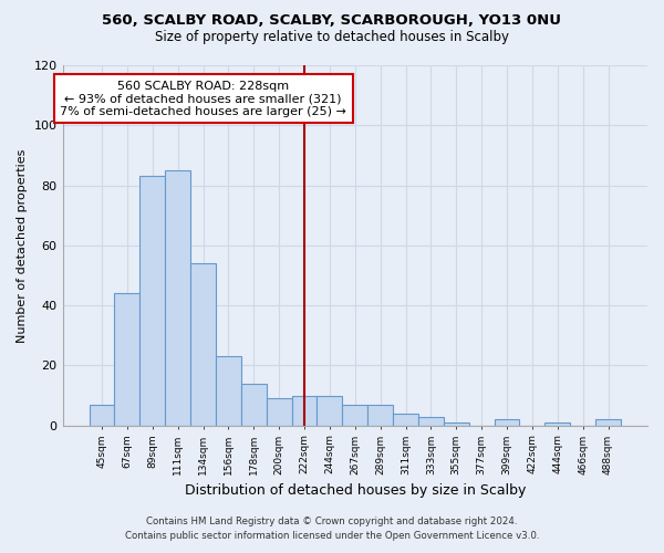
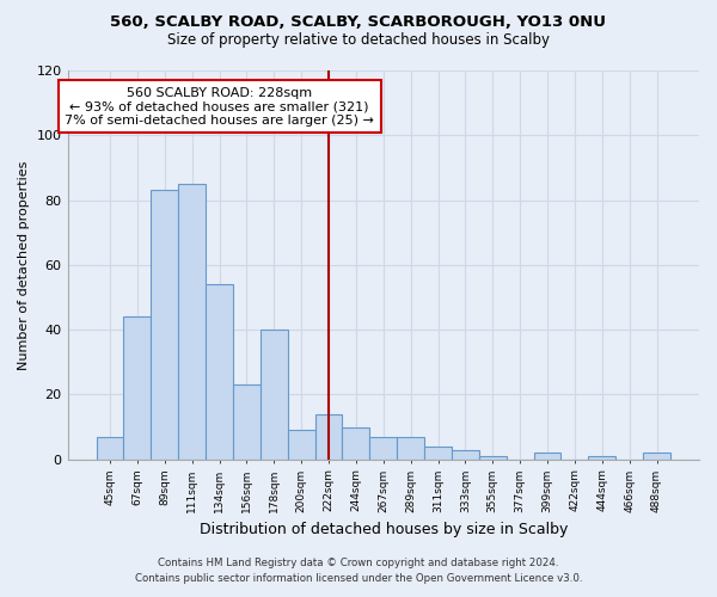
178sqm: 14 -> 40
222sqm: 10 -> 14
